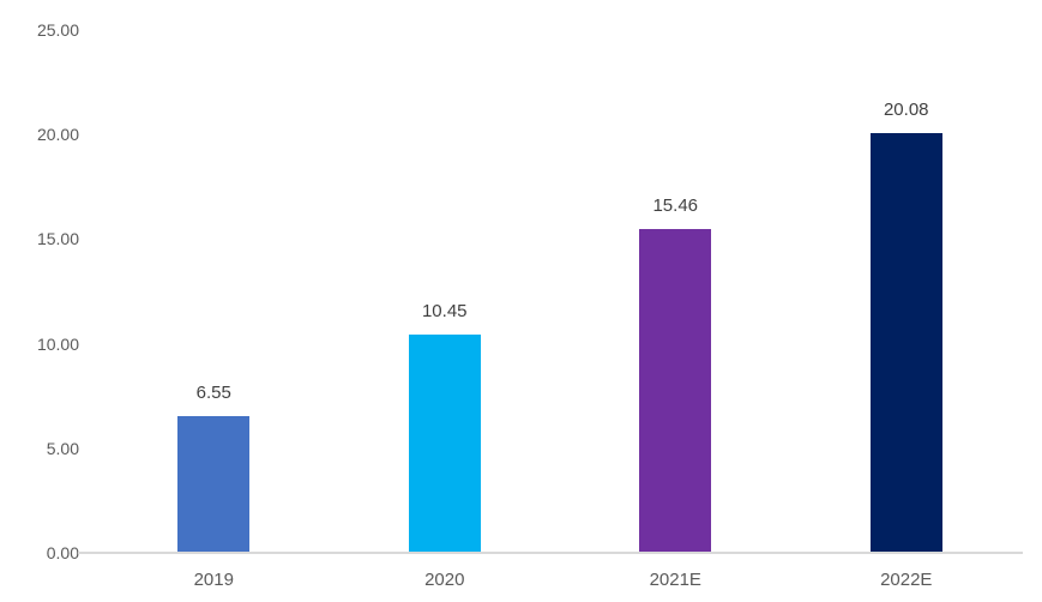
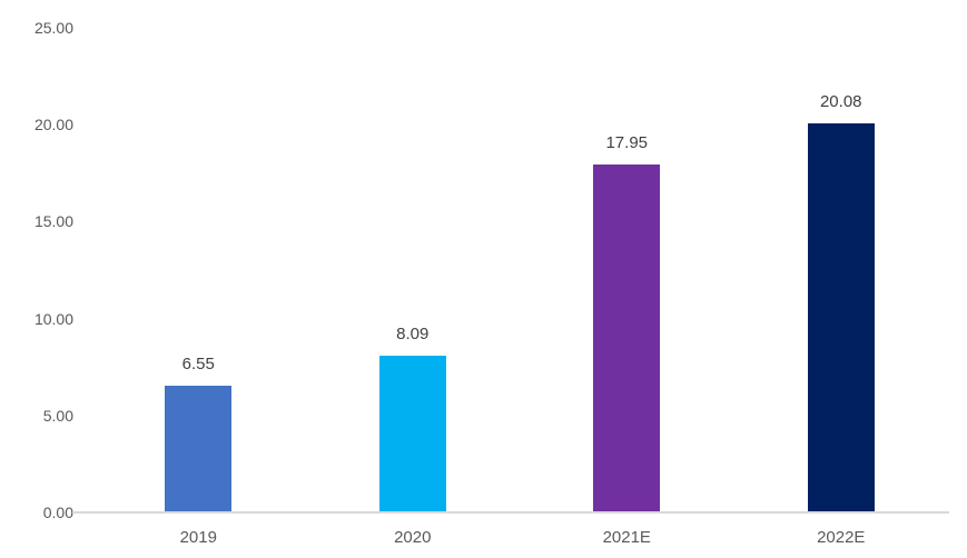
2020: 10.45 -> 8.09
2021E: 15.46 -> 17.95
